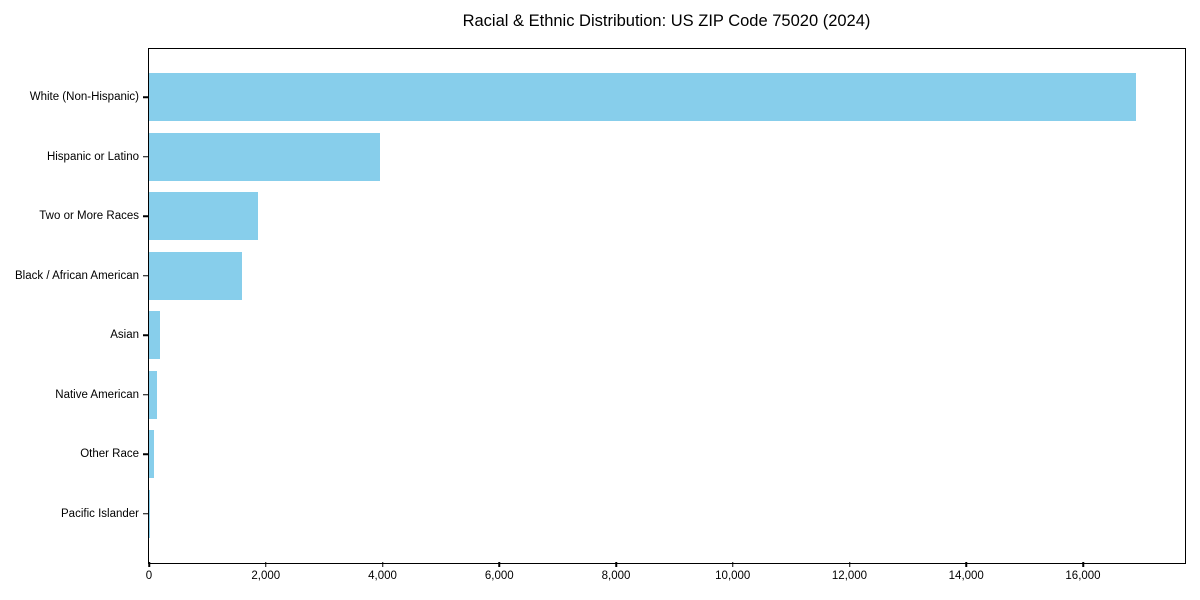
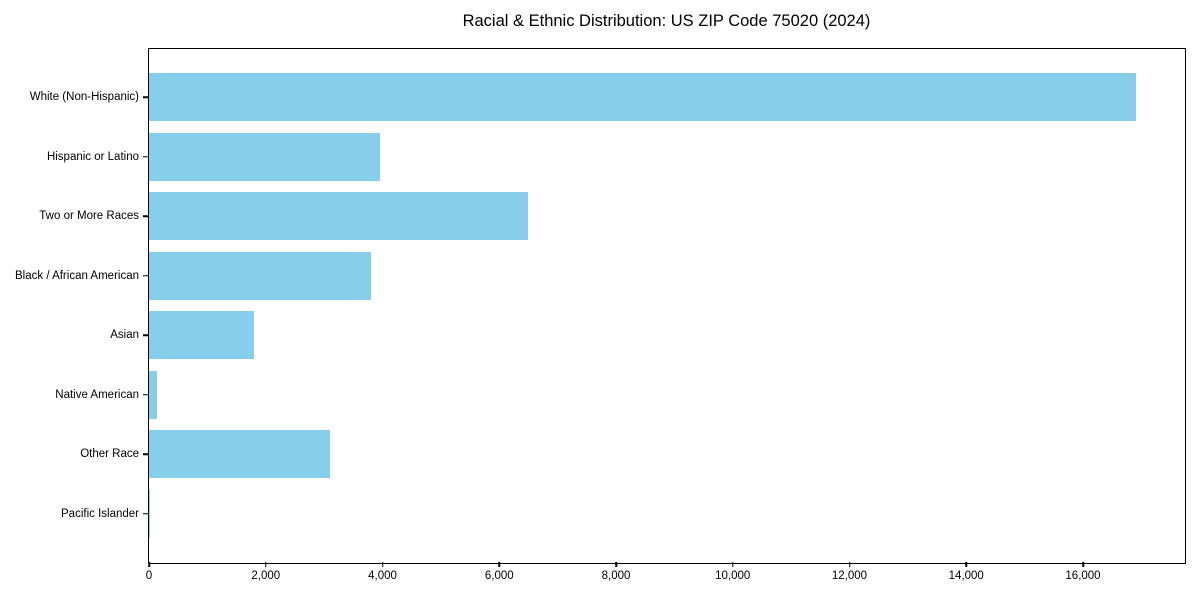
Two or More Races: 1900 -> 6500
Black / African American: 1600 -> 3800
Asian: 200 -> 1800
Other Race: 100 -> 3100
